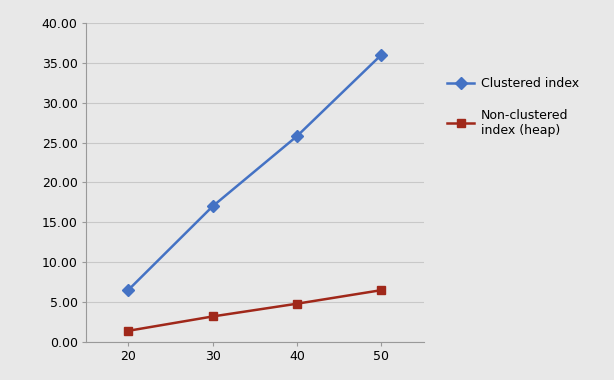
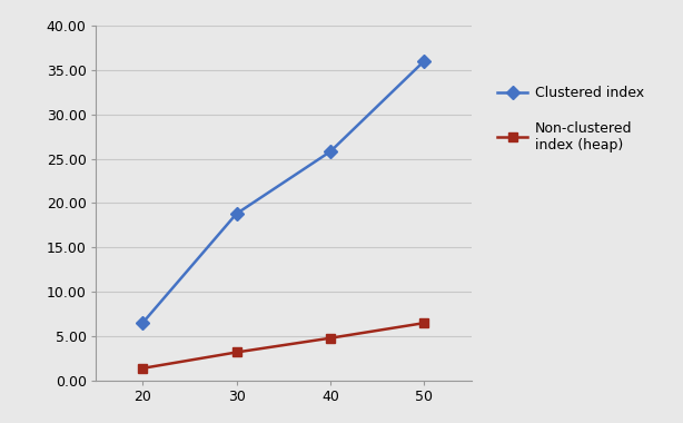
Clustered index/30: 17.0 -> 18.8
